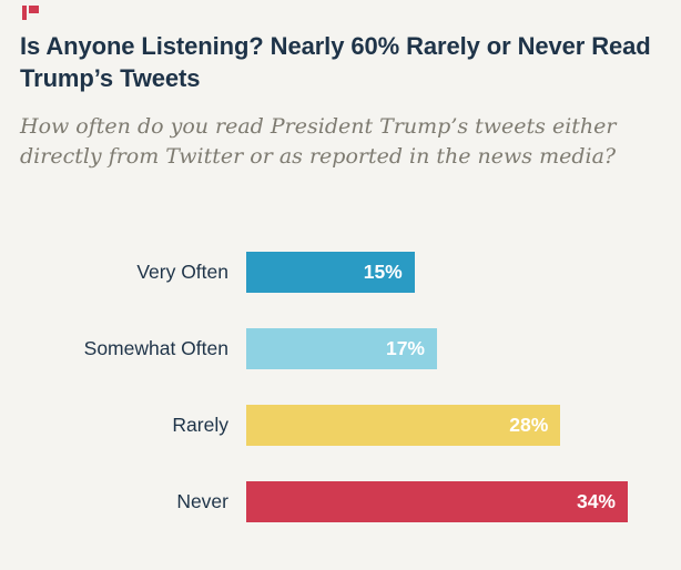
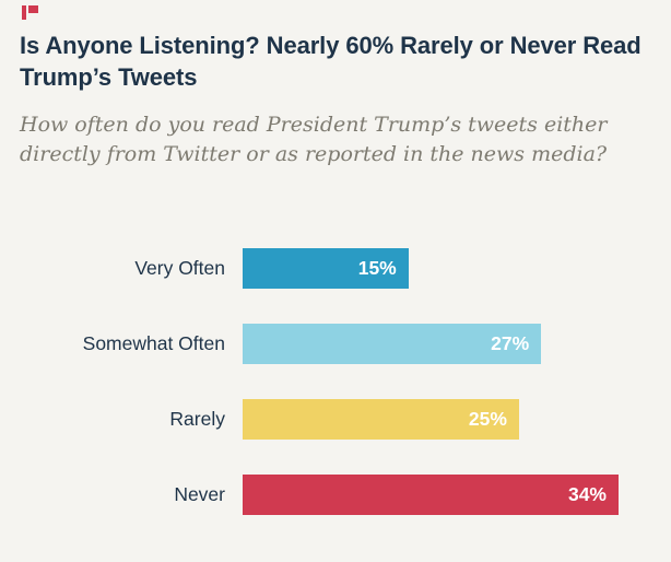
Somewhat Often: 17% -> 27%
Rarely: 28% -> 25%
